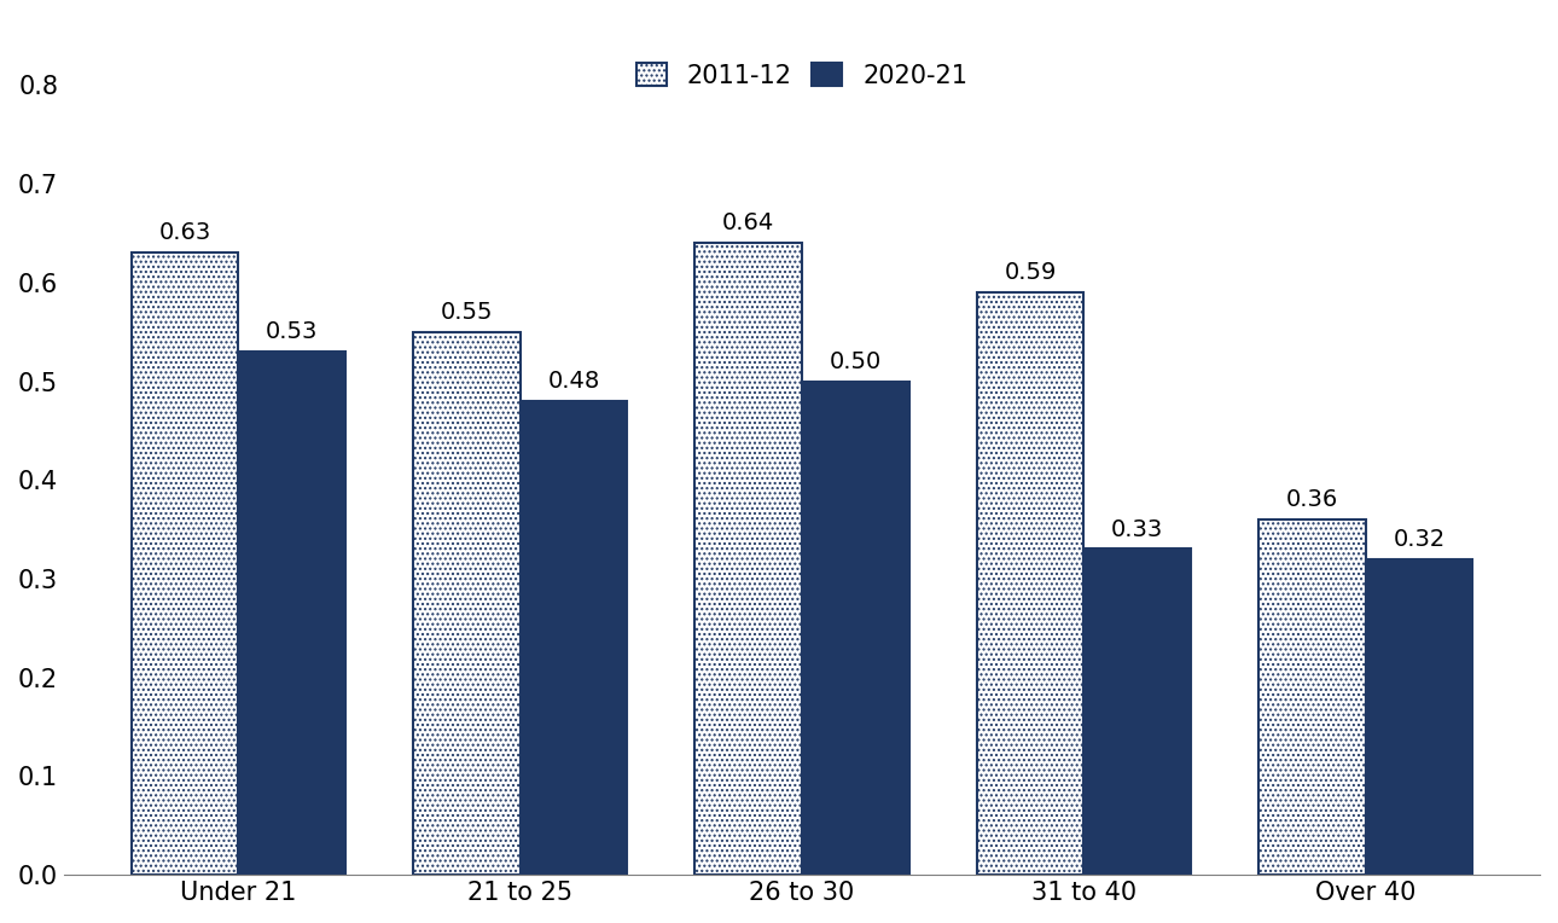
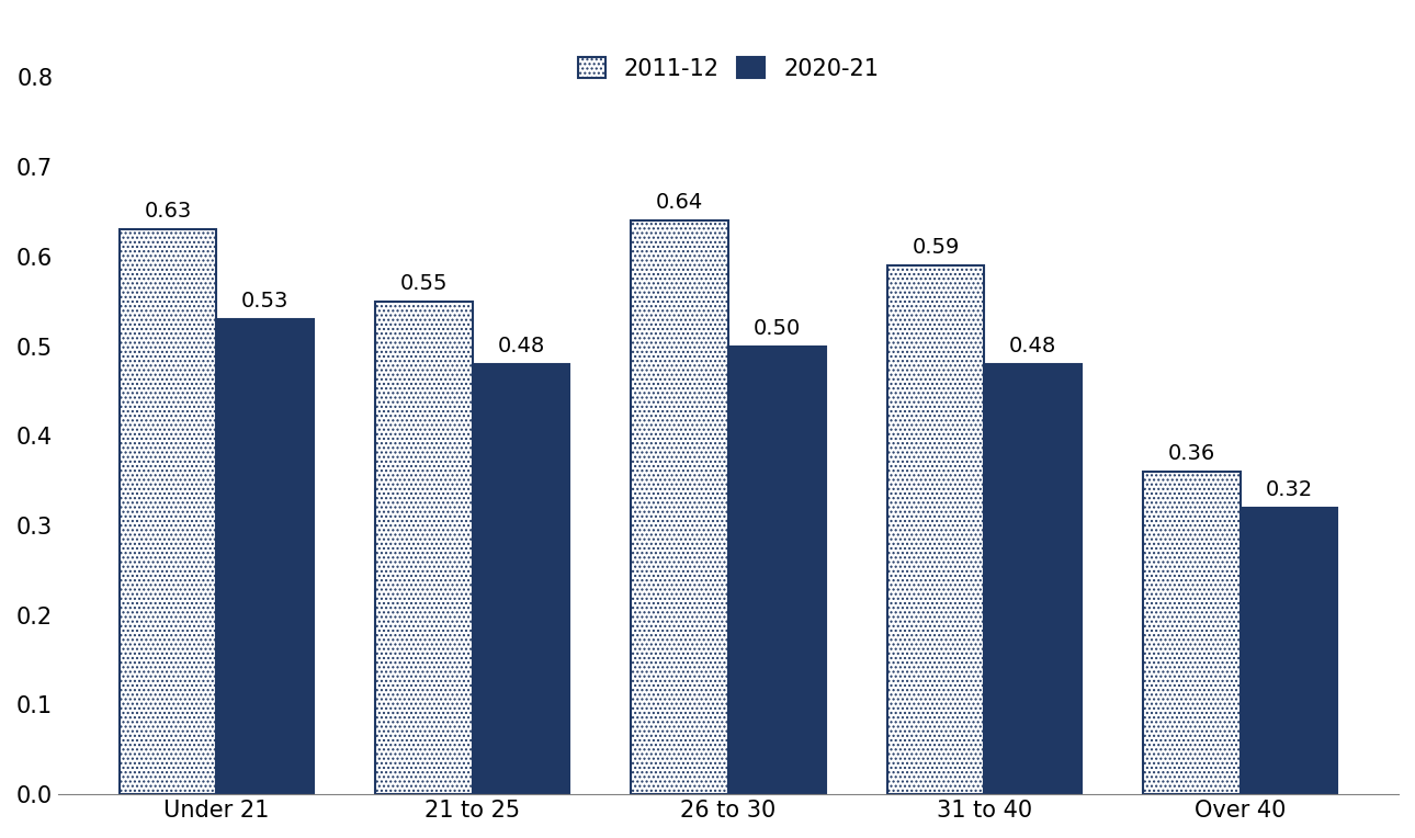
2020-21/31 to 40: 0.33 -> 0.48
